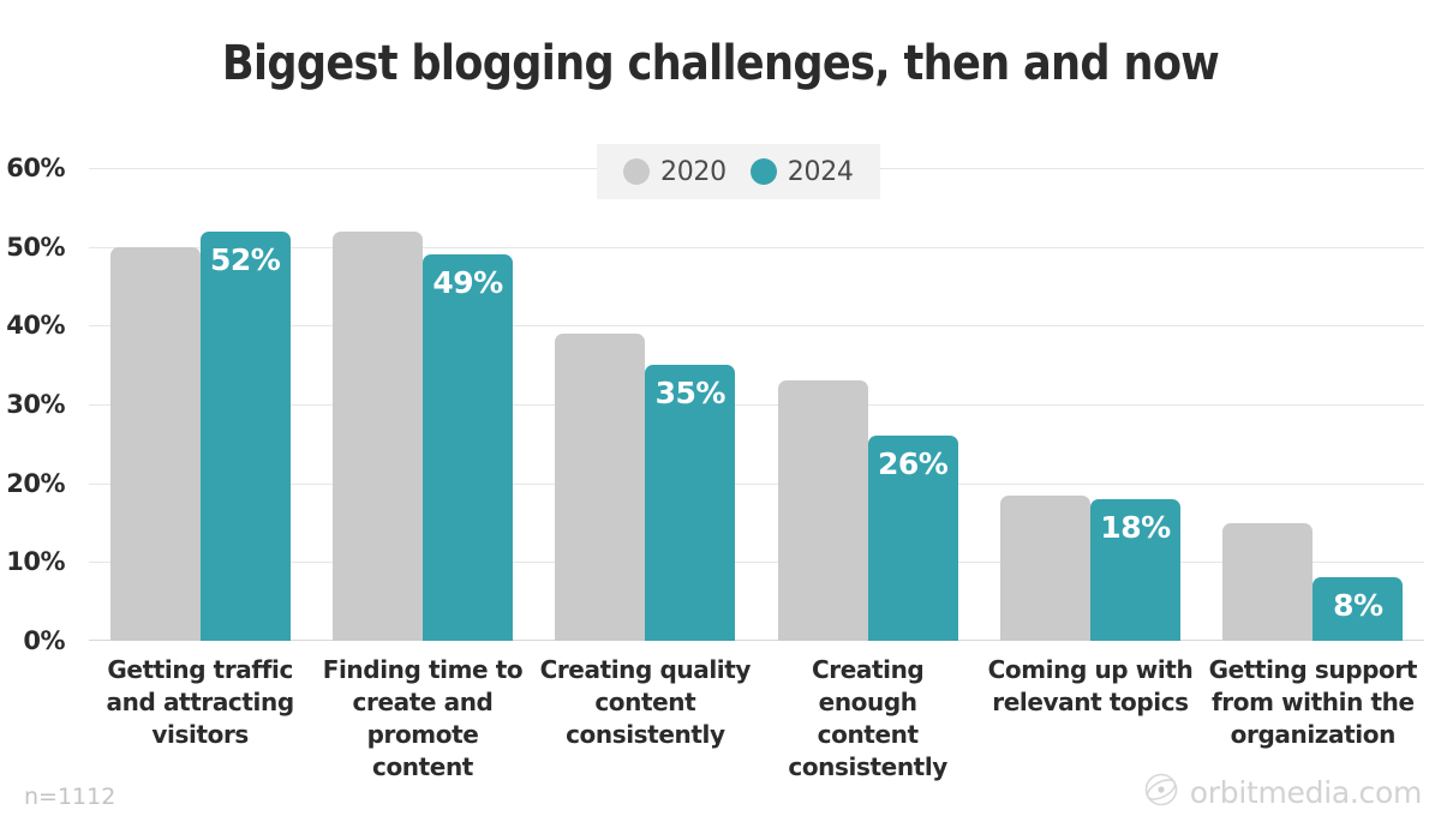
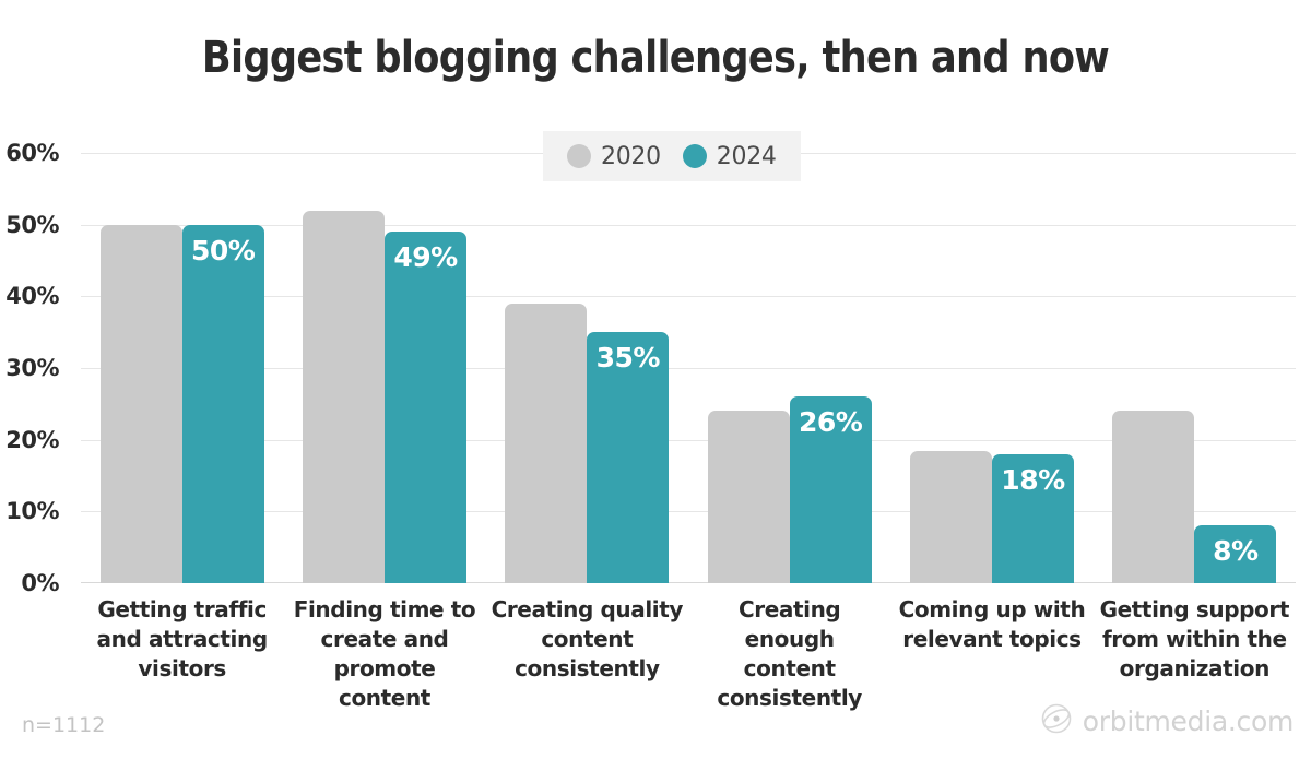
2024/Getting traffic and attracting visitors: 52% -> 50%
2020/Creating enough content consistently: 33% -> 24%
2020/Getting support from within the organization: 15% -> 24%
